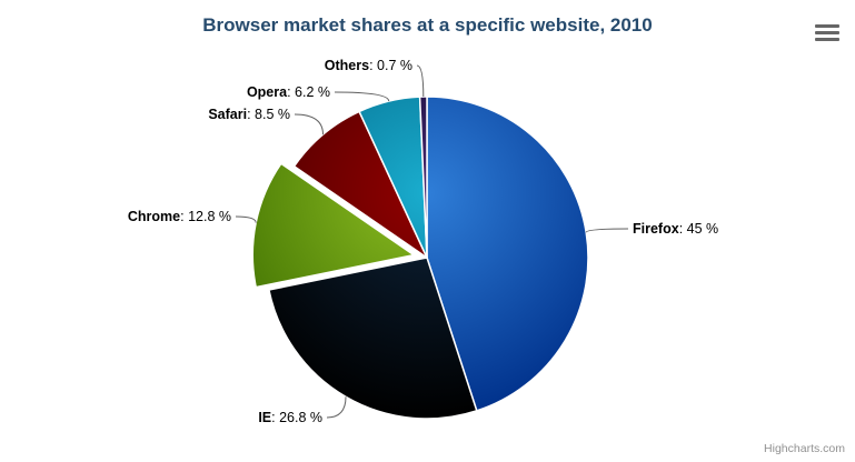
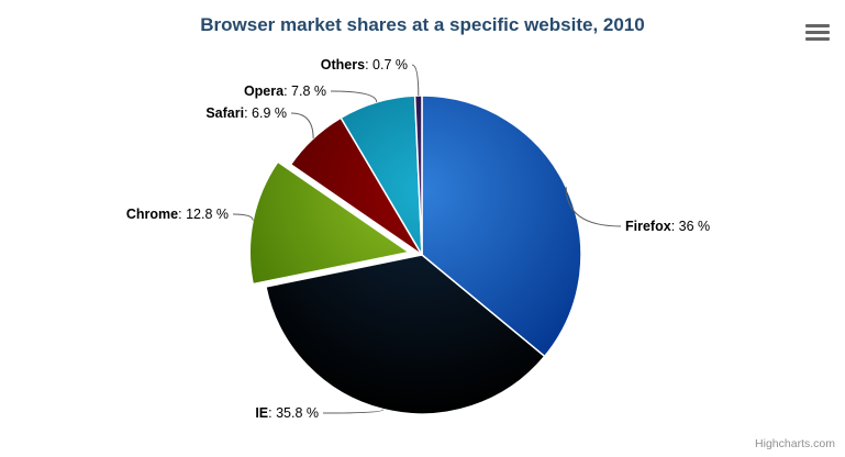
Firefox: 45 -> 36
IE: 26.8 -> 35.8
Safari: 8.5 -> 6.9
Opera: 6.2 -> 7.8
